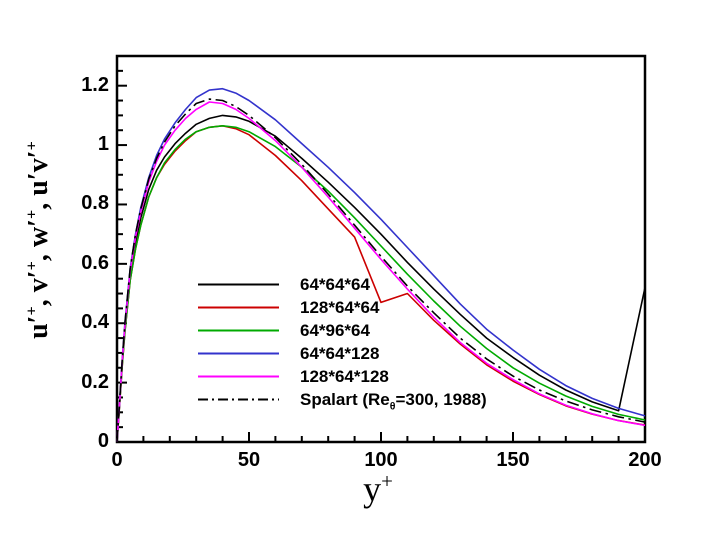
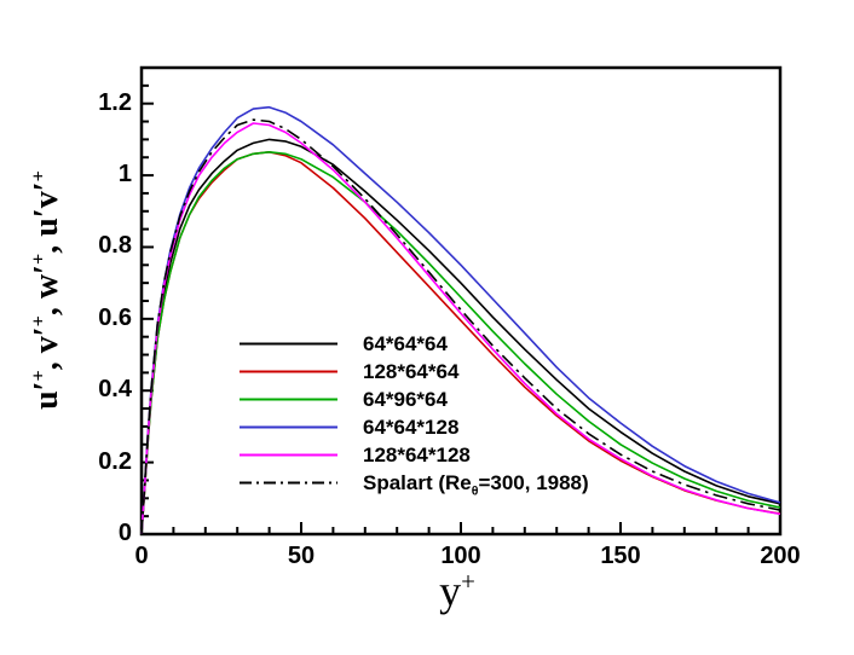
128*64*64/100: 0.47 -> 0.59
64*64*64/200: 0.52 -> 0.09
